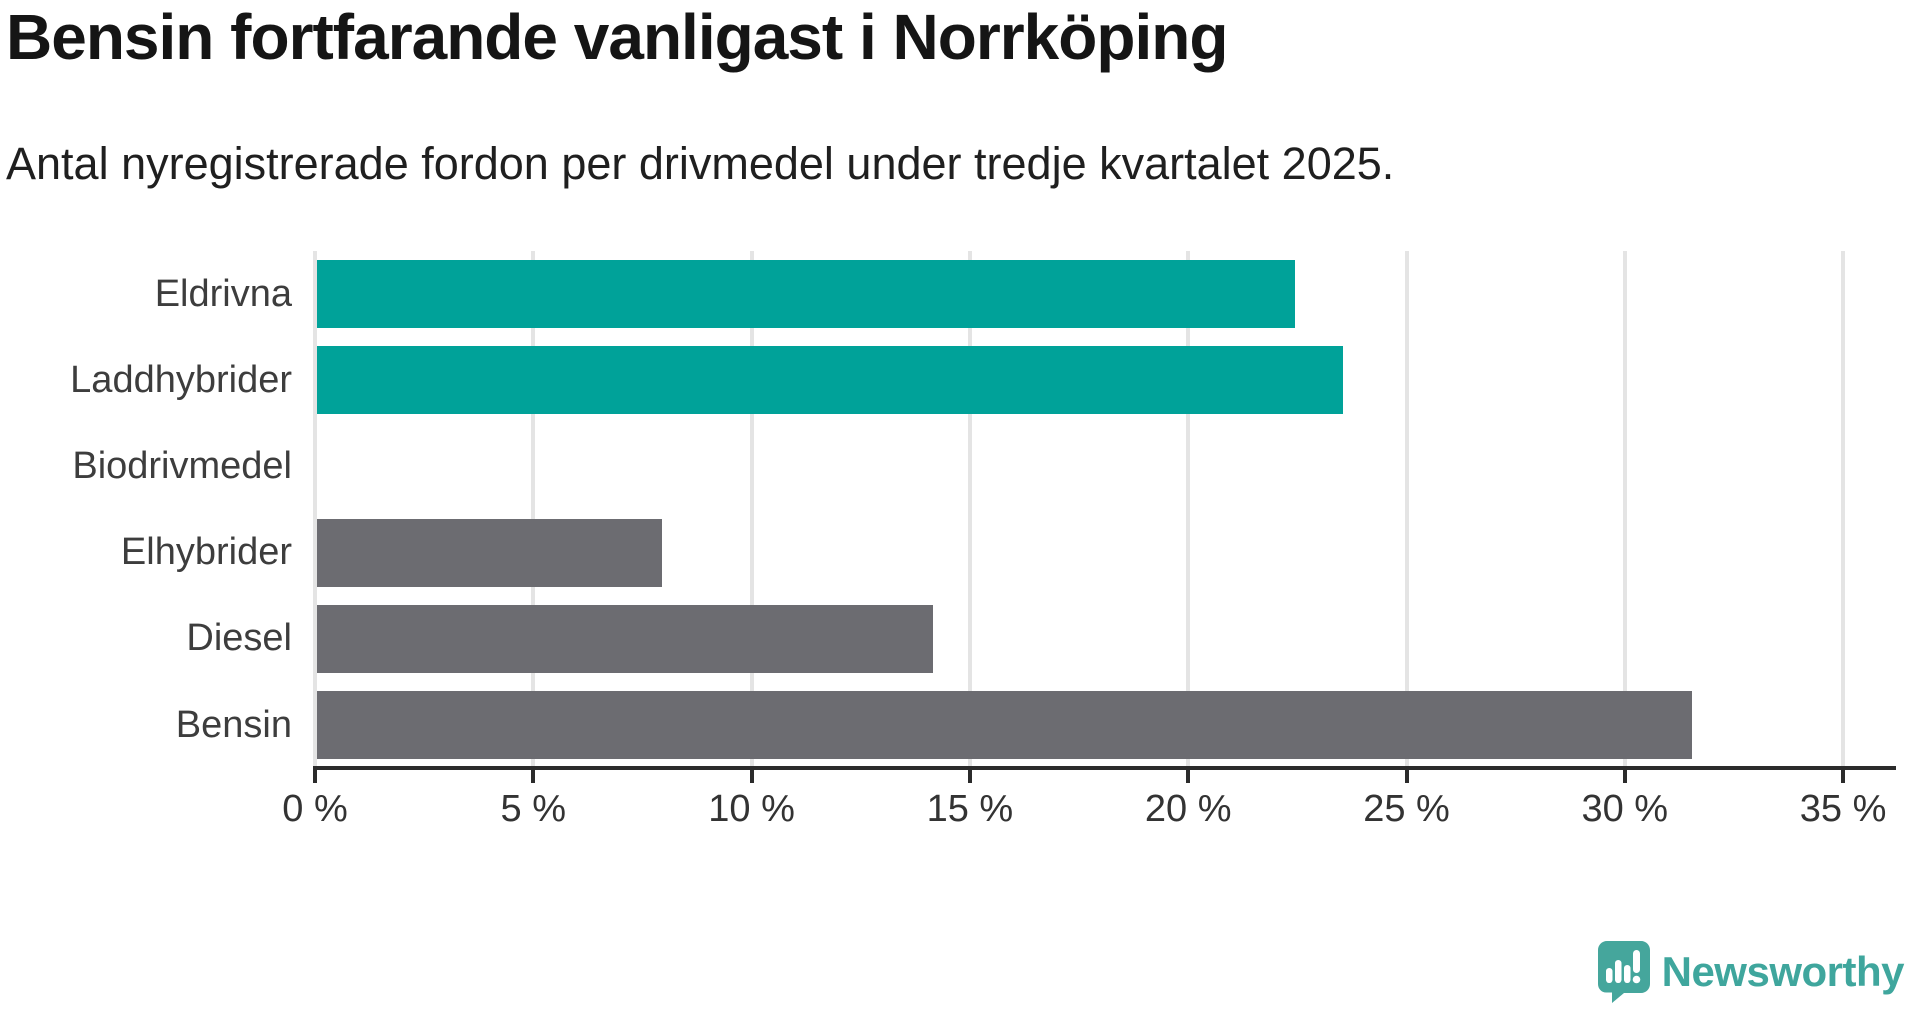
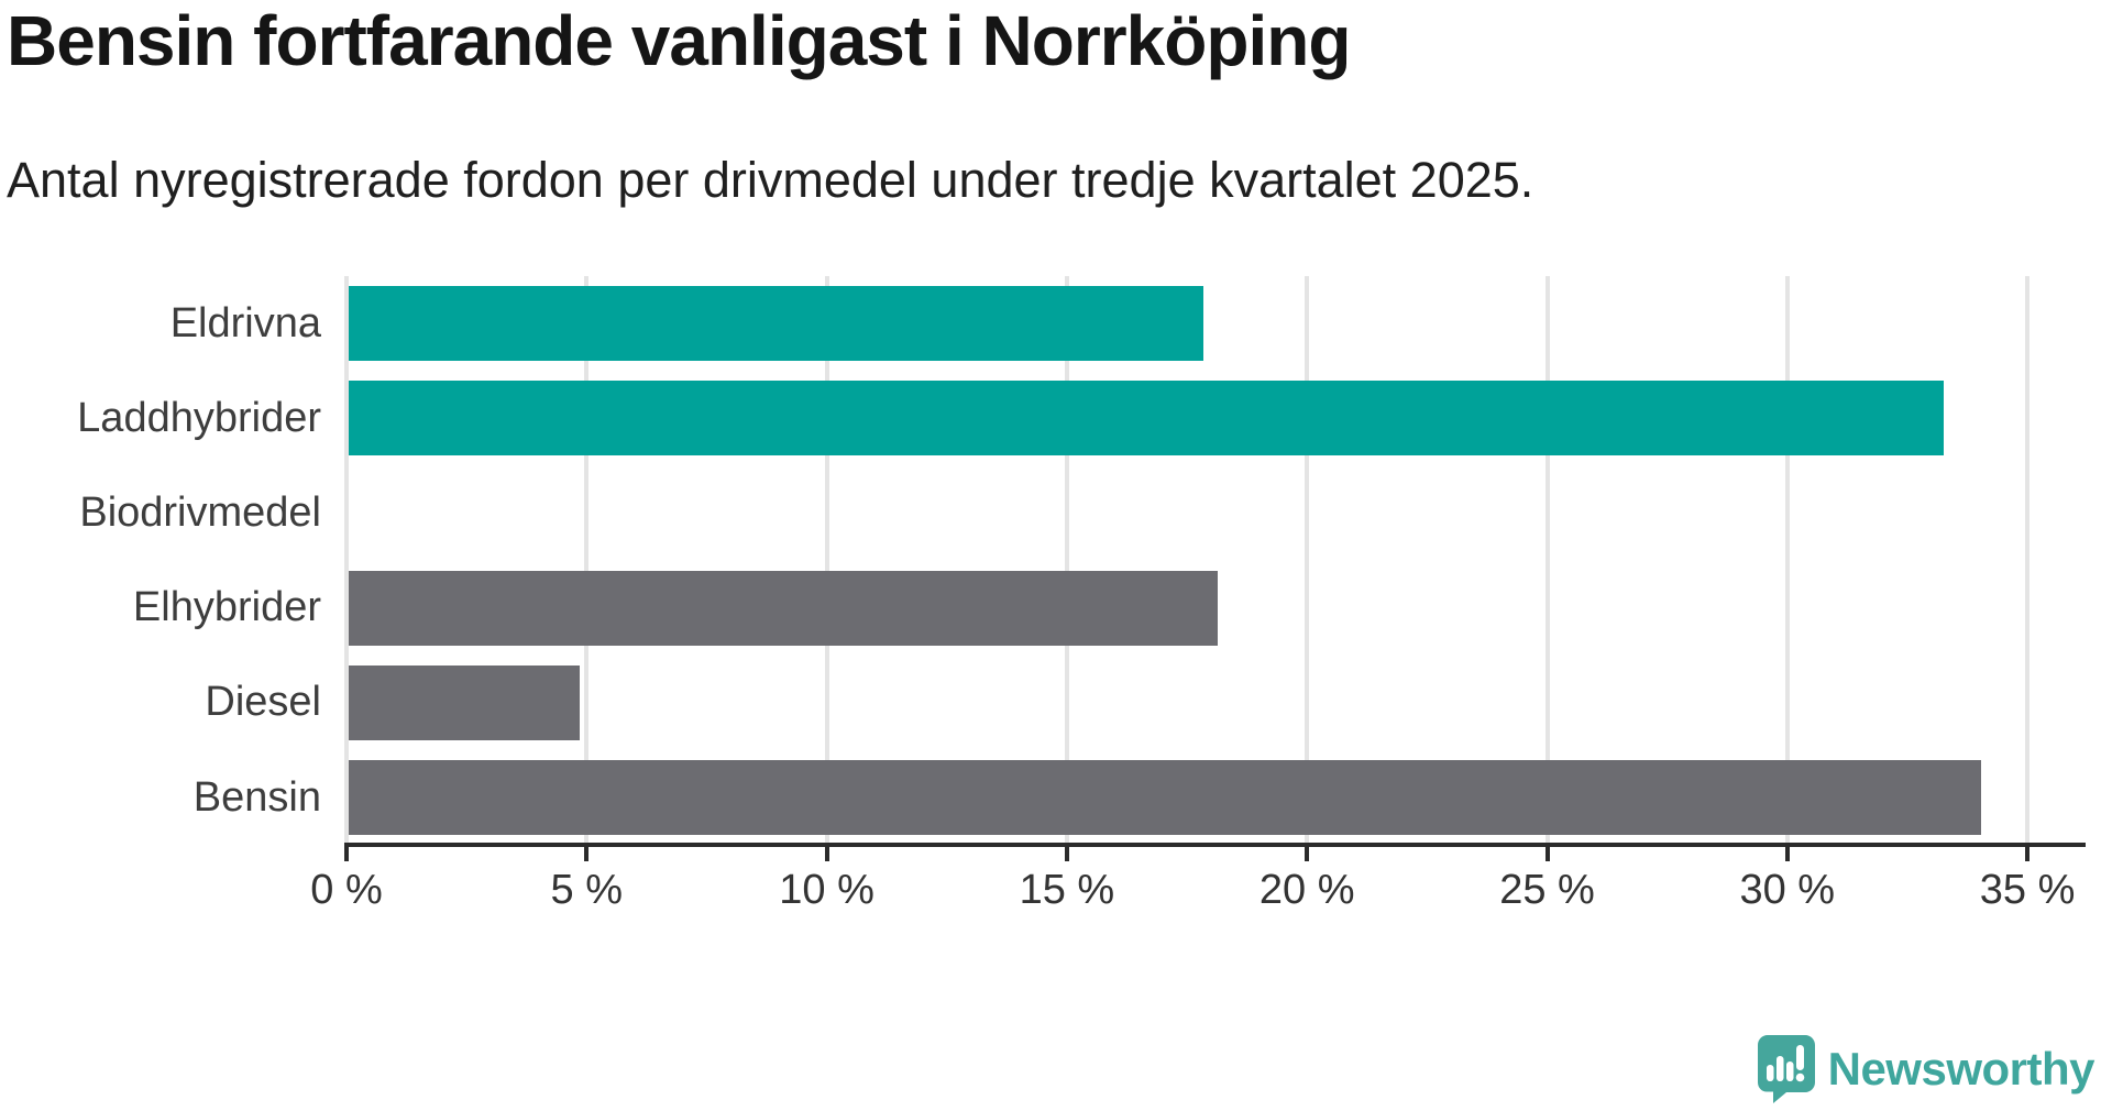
Eldrivna: 22.4% -> 17.8%
Laddhybrider: 23.5% -> 33.2%
Elhybrider: 7.9% -> 18.1%
Diesel: 14.1% -> 4.8%
Bensin: 31.5% -> 34.0%
